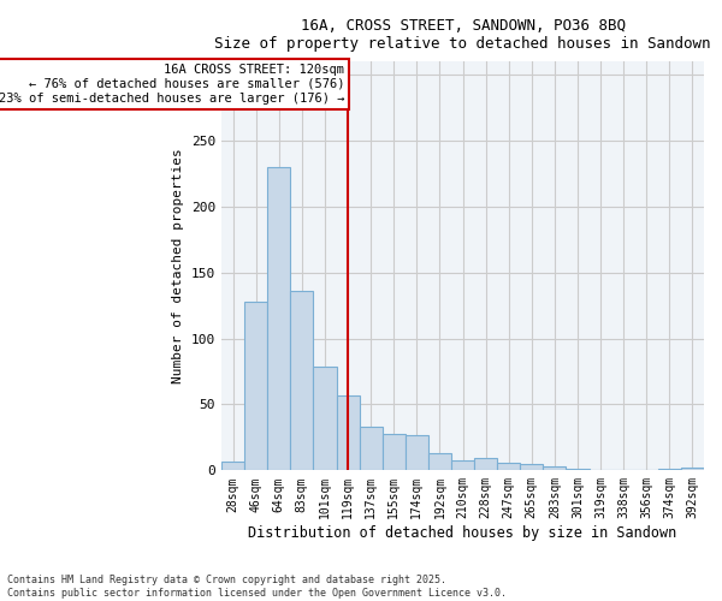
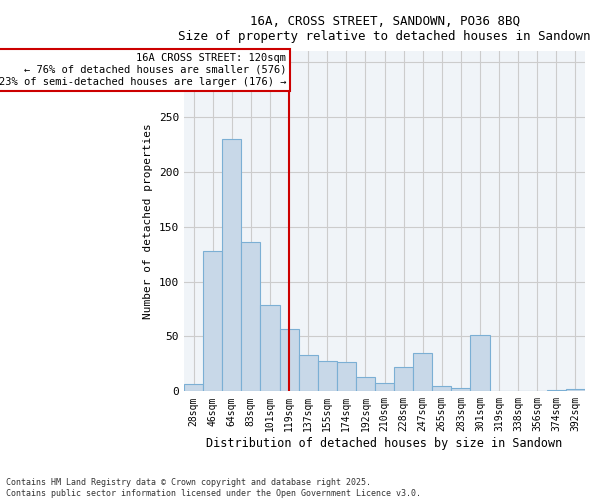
228sqm: 9 -> 22
247sqm: 6 -> 35
301sqm: 1 -> 51
